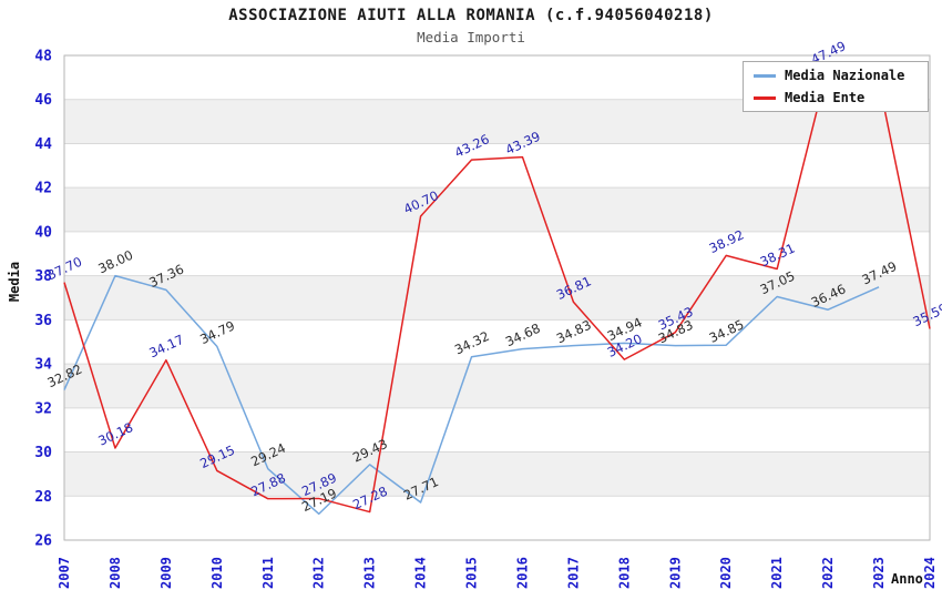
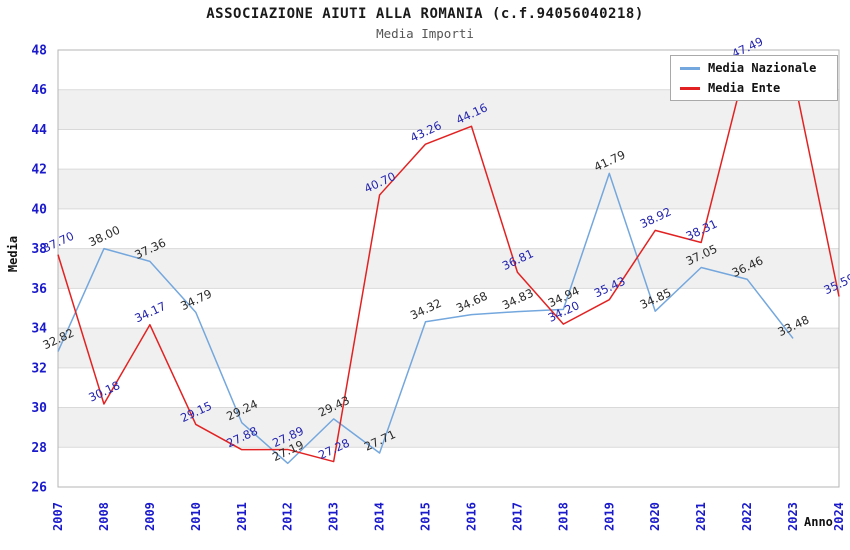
Media Ente/2016: 43.39 -> 44.16
Media Nazionale/2019: 34.83 -> 41.79
Media Nazionale/2023: 37.49 -> 33.48
